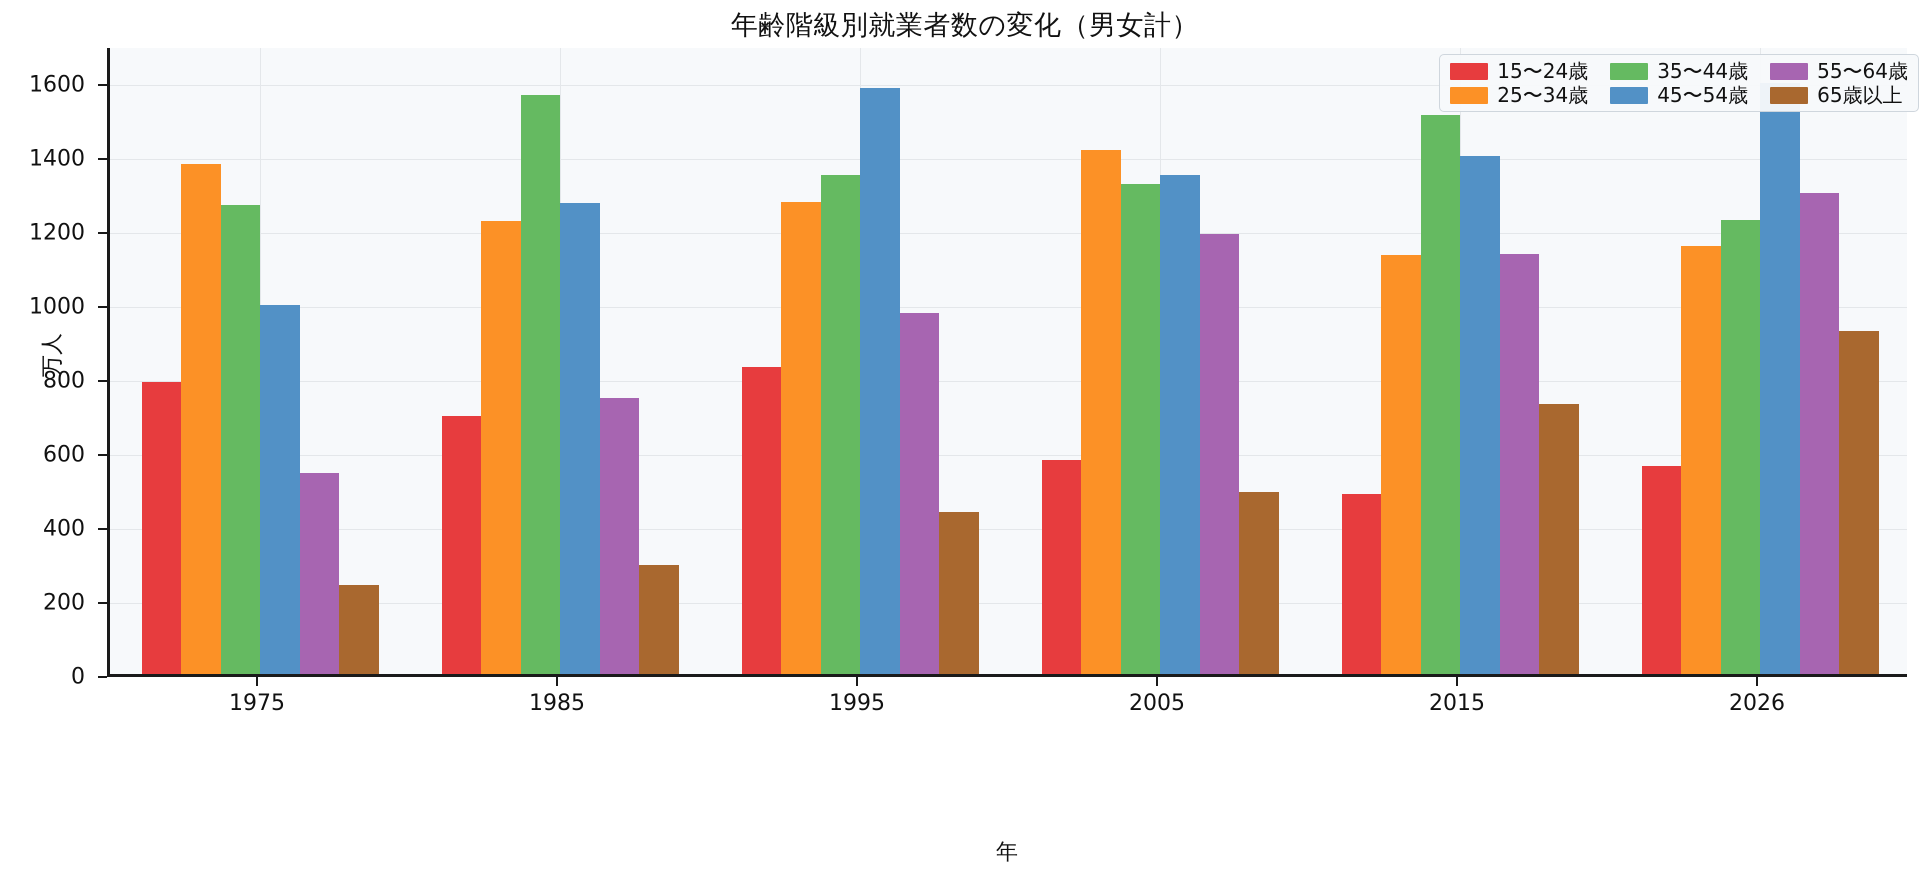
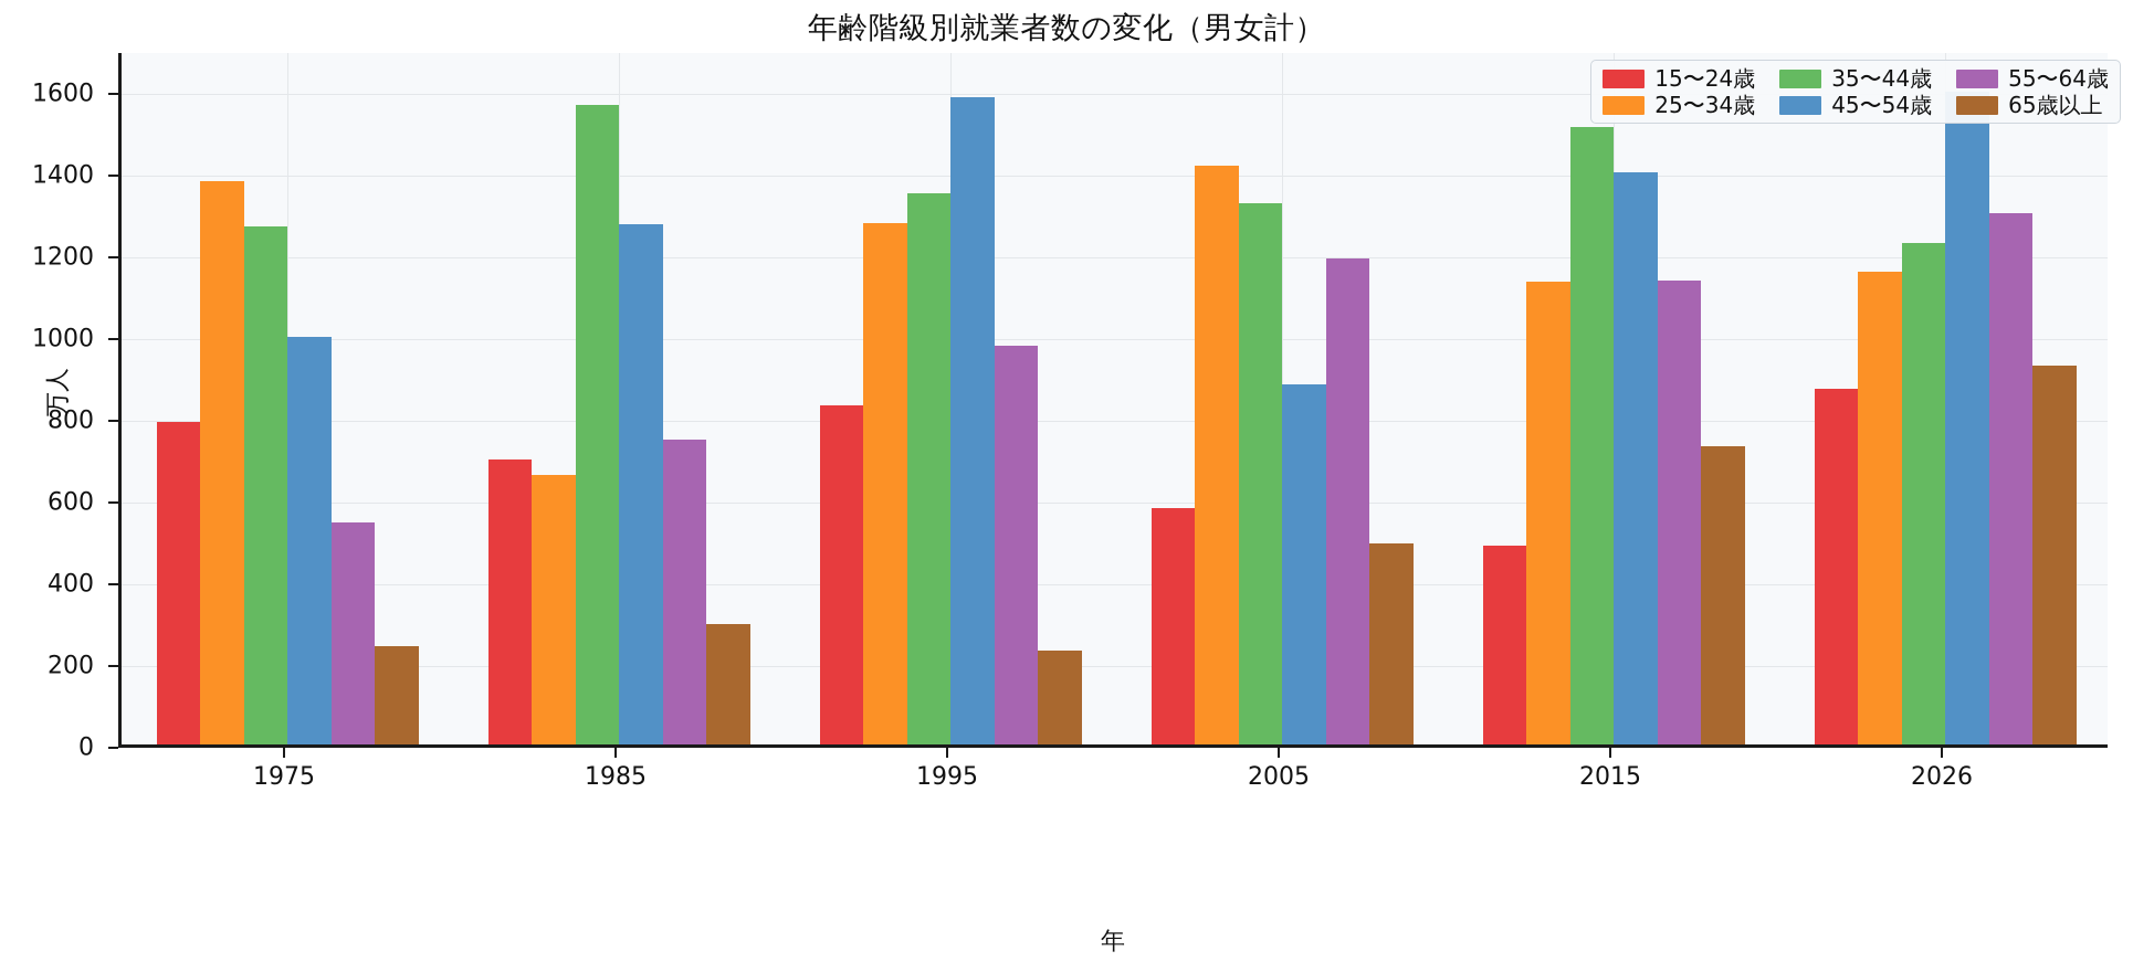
25〜34歳/1985: 1220 -> 660
65歳以上/1995: 440 -> 230
45〜54歳/2005: 1350 -> 880
15〜24歳/2026: 560 -> 870
